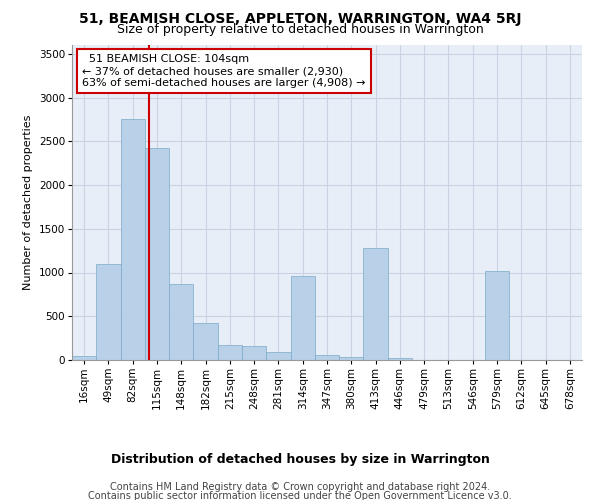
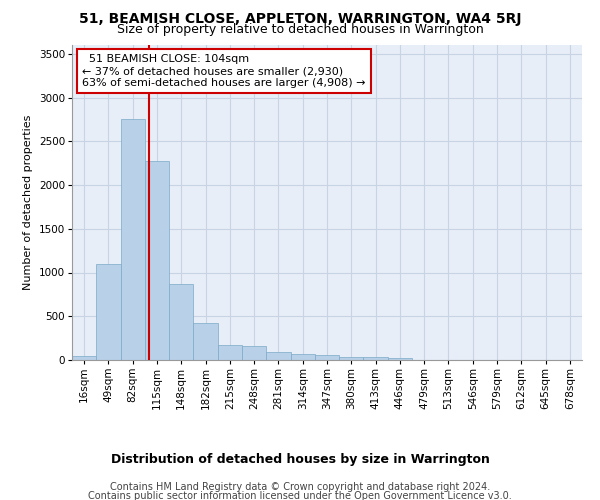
115sqm: 2420 -> 2280
314sqm: 960 -> 60
413sqm: 1280 -> 30
579sqm: 1020 -> 0
